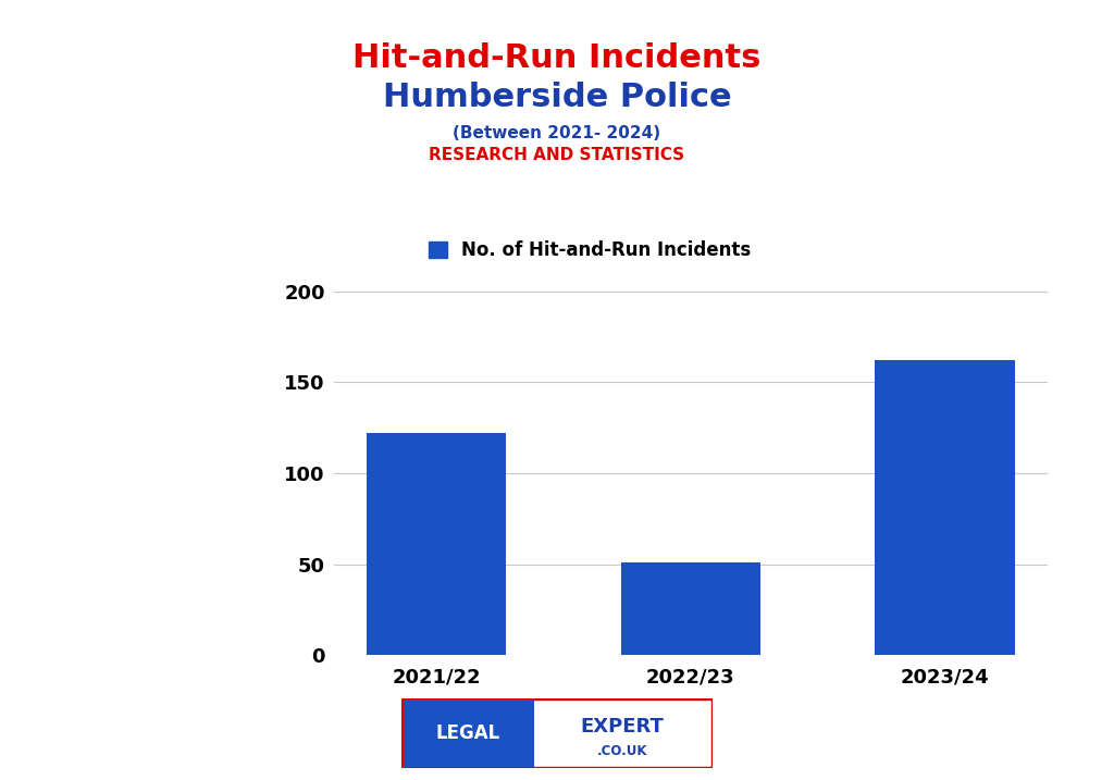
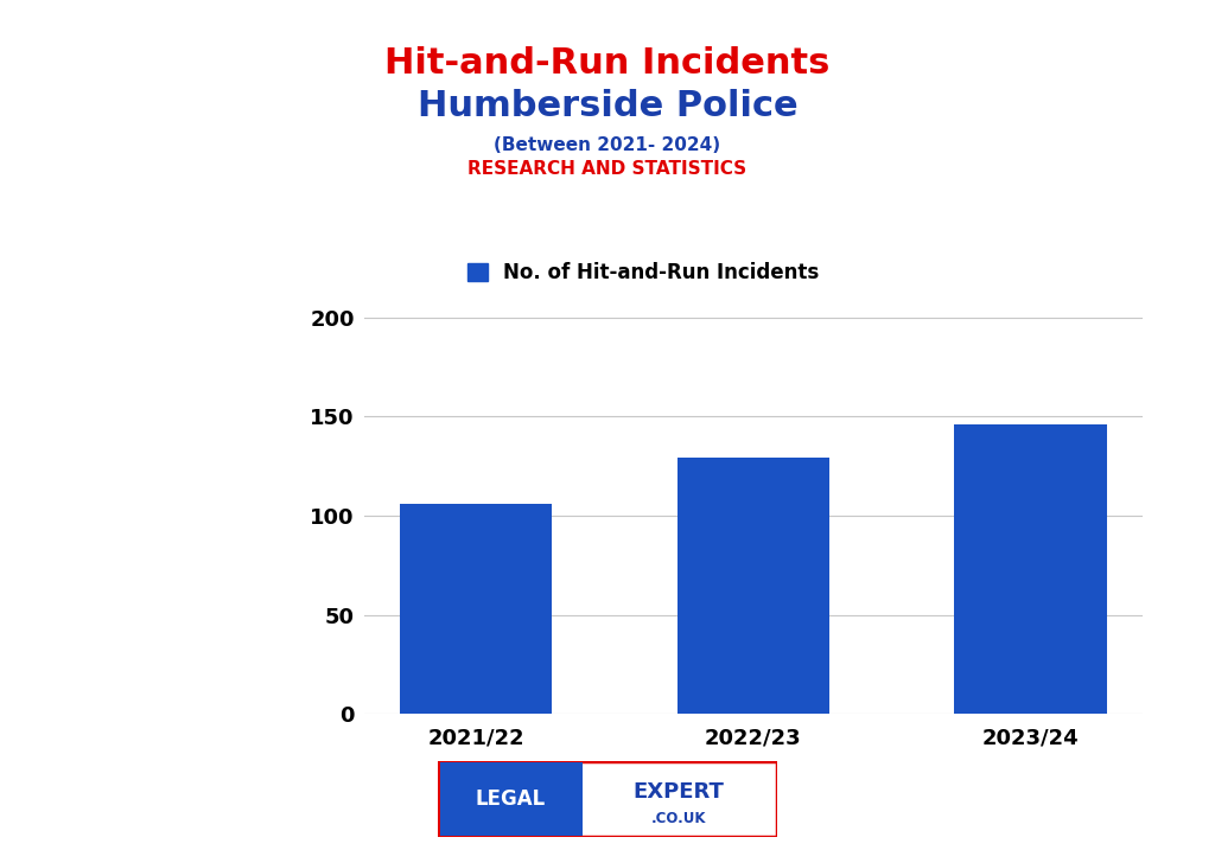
2021/22: 122 -> 106
2022/23: 51 -> 129
2023/24: 162 -> 146
